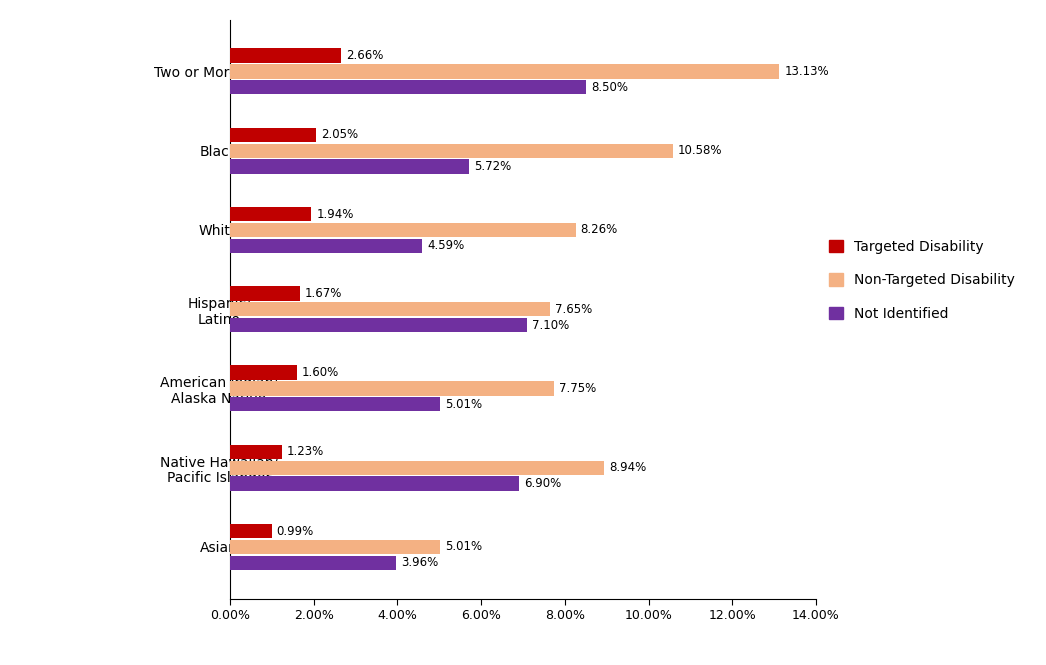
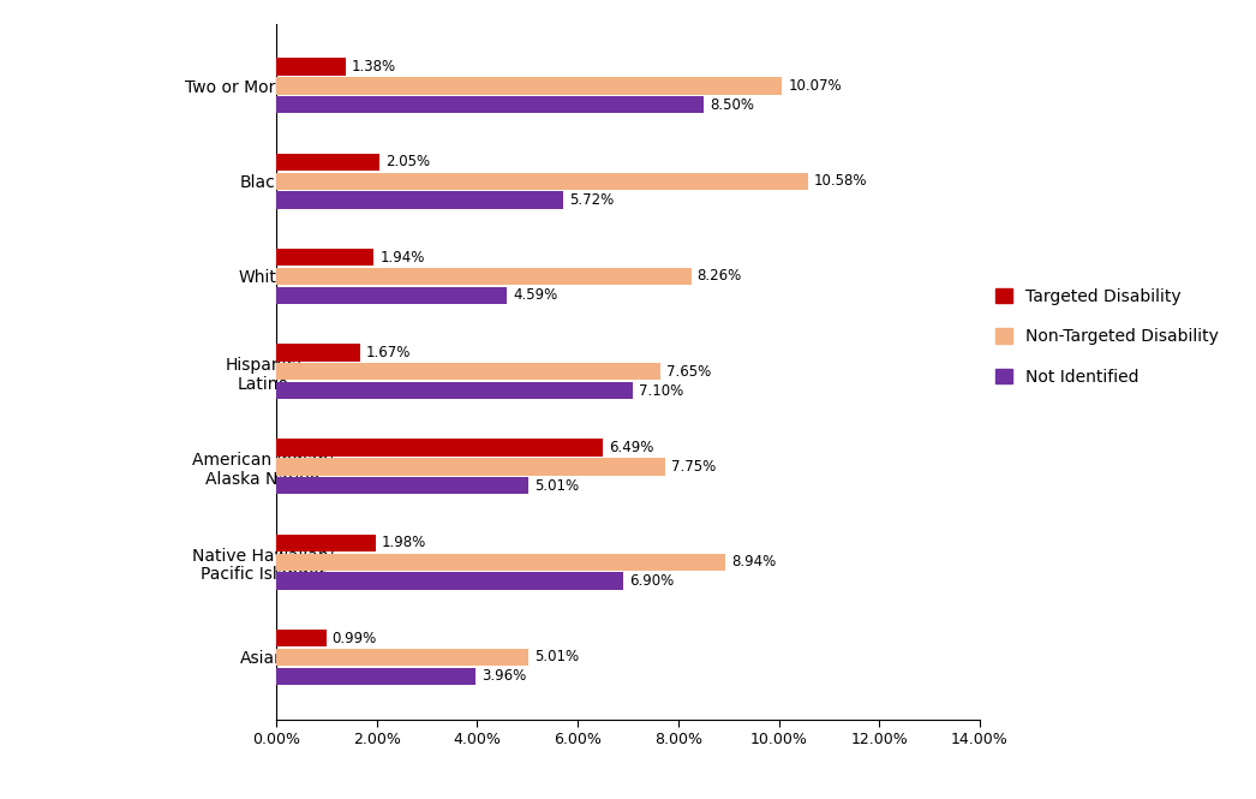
Targeted Disability/Two or More Races: 2.66% -> 1.38%
Non-Targeted Disability/Two or More Races: 13.13% -> 10.07%
Targeted Disability/American Indian/ Alaska Native: 1.60% -> 6.49%
Targeted Disability/Native Hawaiian/ Pacific Islander: 1.23% -> 1.98%
